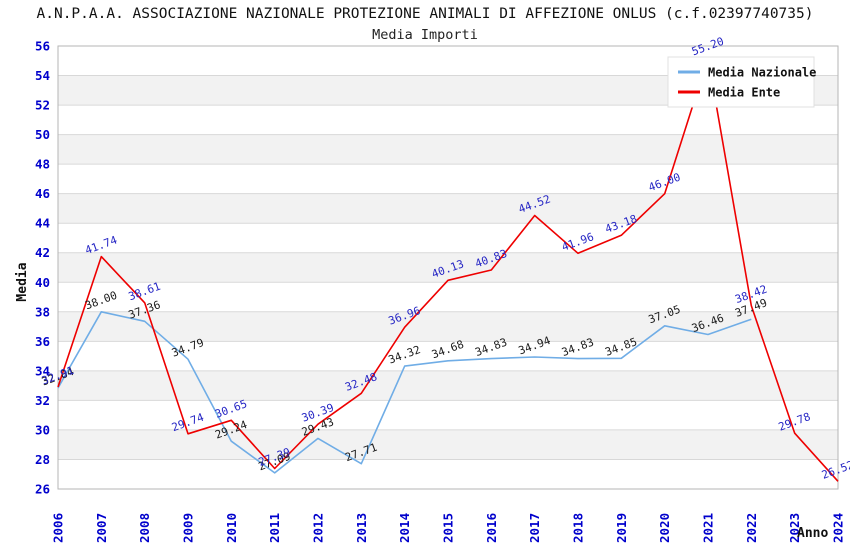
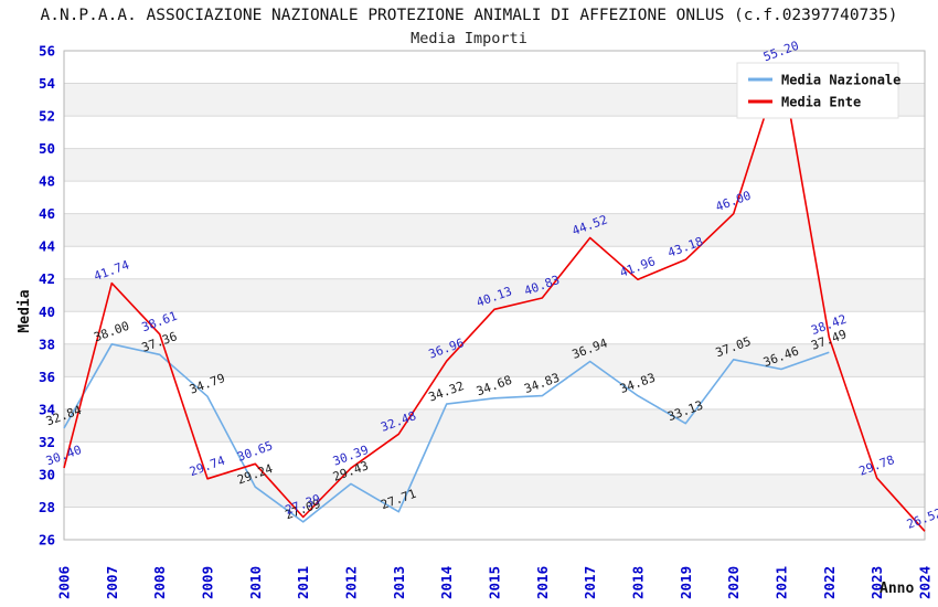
Media Ente/2006: 32.91 -> 30.40
Media Nazionale/2017: 34.94 -> 36.94
Media Nazionale/2019: 34.85 -> 33.13
